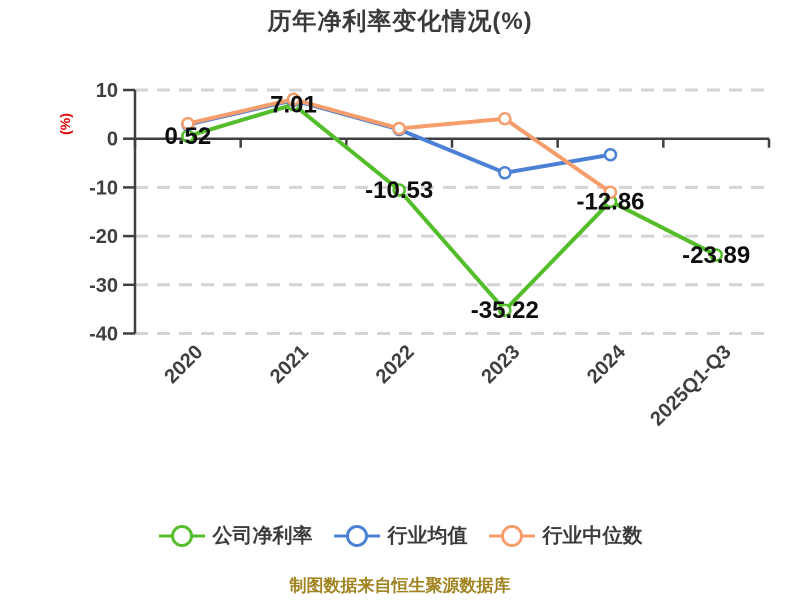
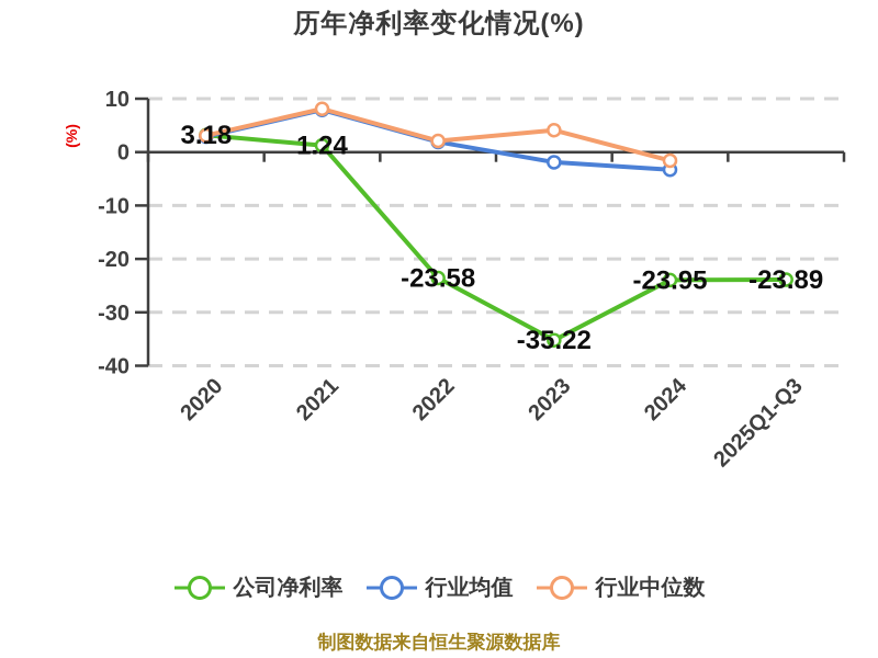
公司净利率/2020: 0.52 -> 3.18
公司净利率/2021: 7.01 -> 1.24
公司净利率/2022: -10.53 -> -23.58
行业均值/2023: -7 -> -2
公司净利率/2024: -12.86 -> -23.95
行业中位数/2024: -11 -> -2
